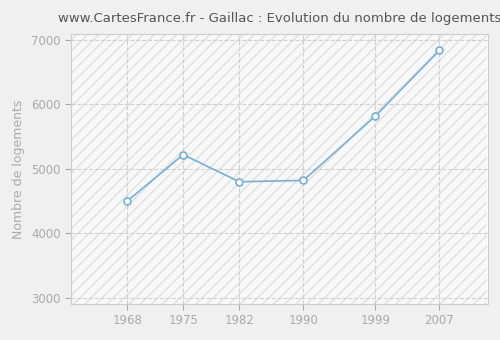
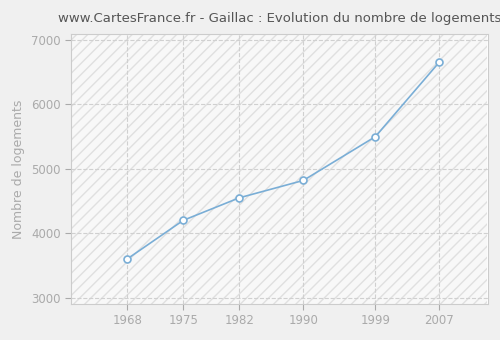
1968: 4500 -> 3600
1975: 5220 -> 4200
1982: 4800 -> 4550
1999: 5820 -> 5500
2007: 6840 -> 6660
